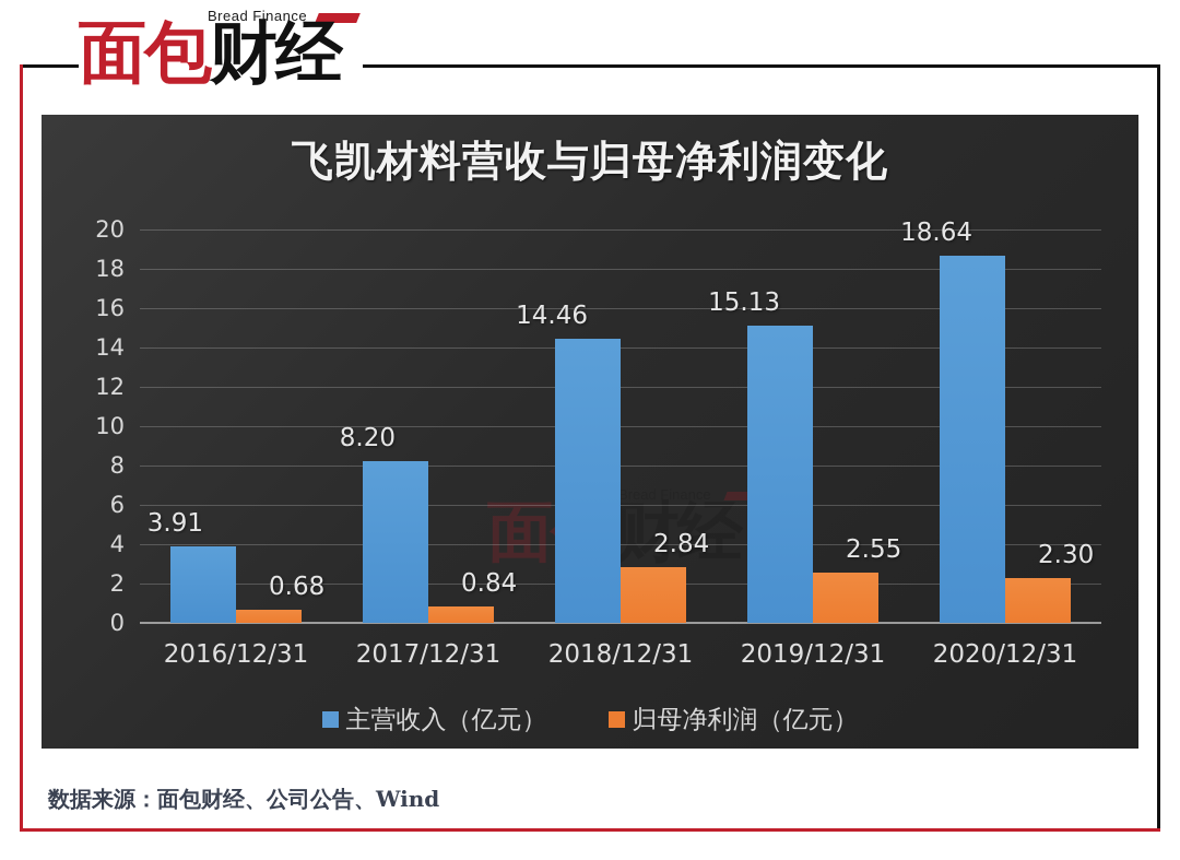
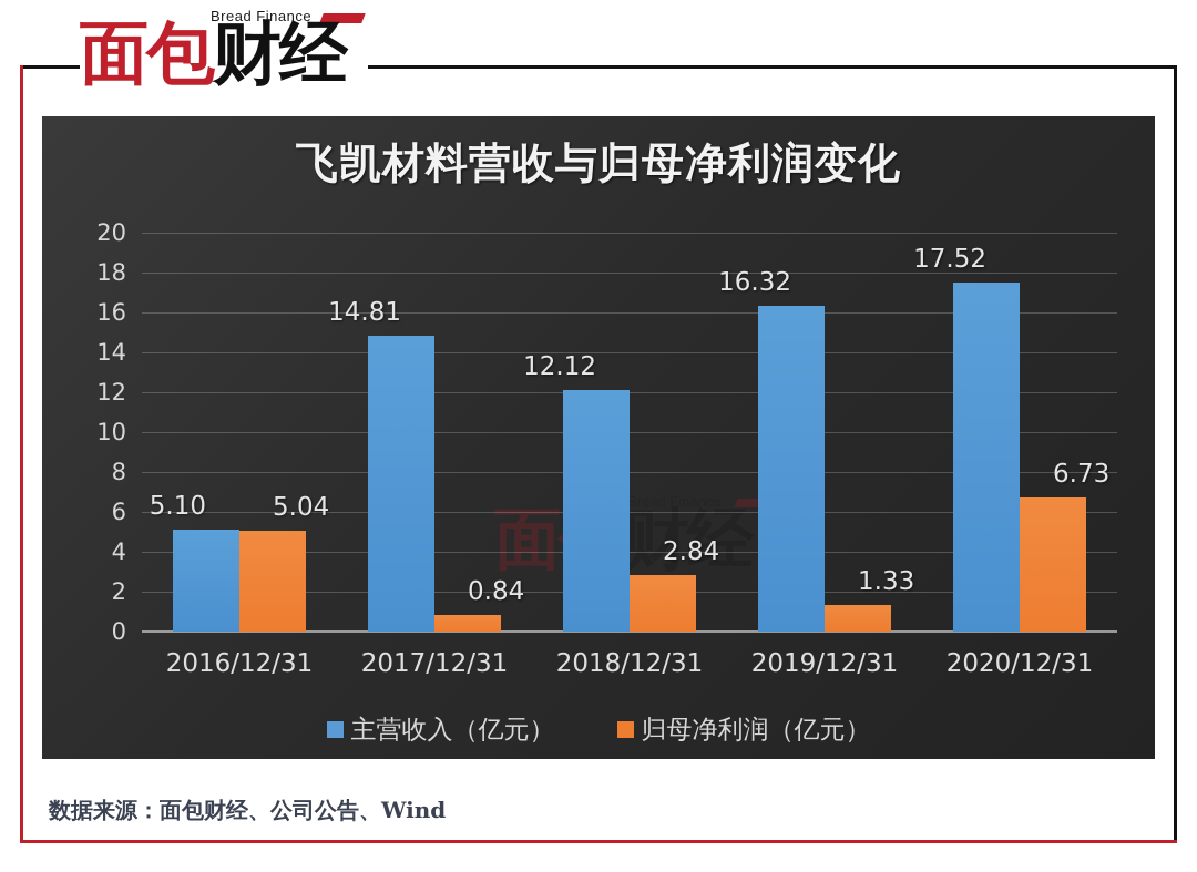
主营收入（亿元）/2016/12/31: 3.91 -> 5.10
归母净利润（亿元）/2016/12/31: 0.68 -> 5.04
主营收入（亿元）/2017/12/31: 8.20 -> 14.81
主营收入（亿元）/2018/12/31: 14.46 -> 12.12
主营收入（亿元）/2019/12/31: 15.13 -> 16.32
归母净利润（亿元）/2019/12/31: 2.55 -> 1.33
主营收入（亿元）/2020/12/31: 18.64 -> 17.52
归母净利润（亿元）/2020/12/31: 2.30 -> 6.73
